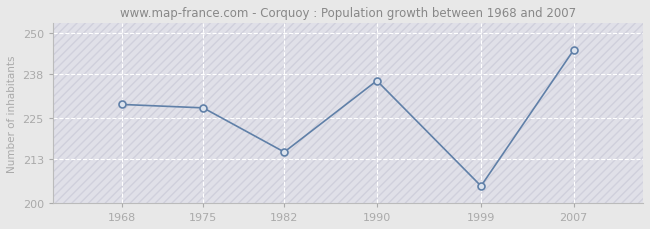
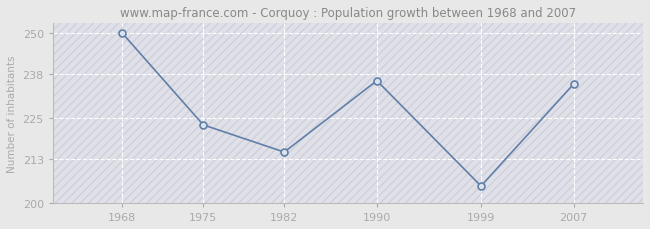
1968: 229 -> 250
1975: 228 -> 223
2007: 245 -> 235
